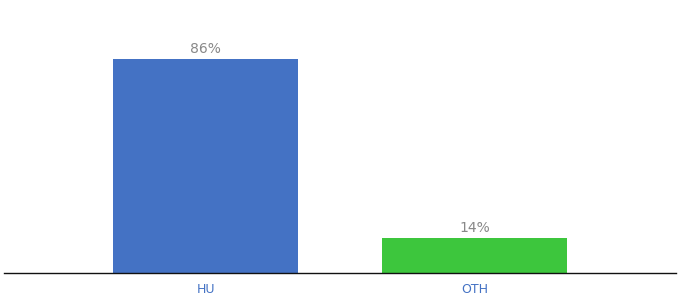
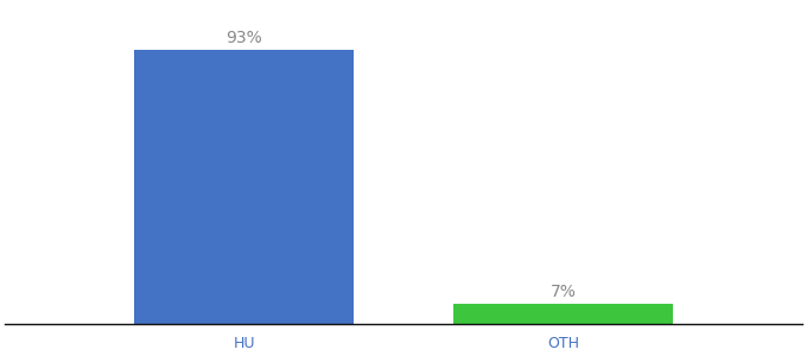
HU: 86% -> 93%
OTH: 14% -> 7%
